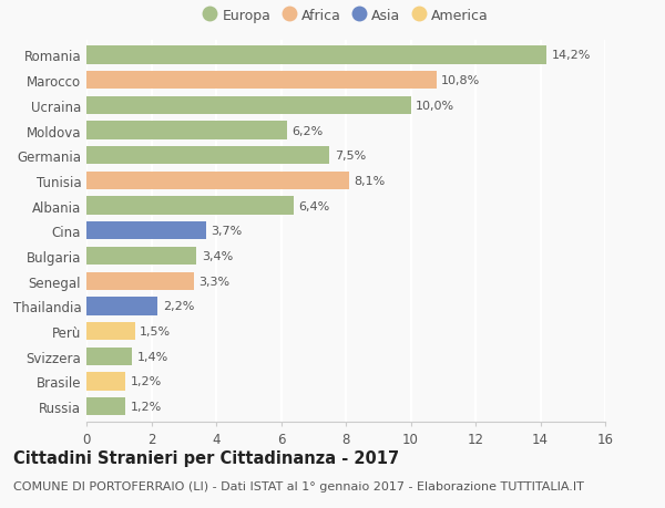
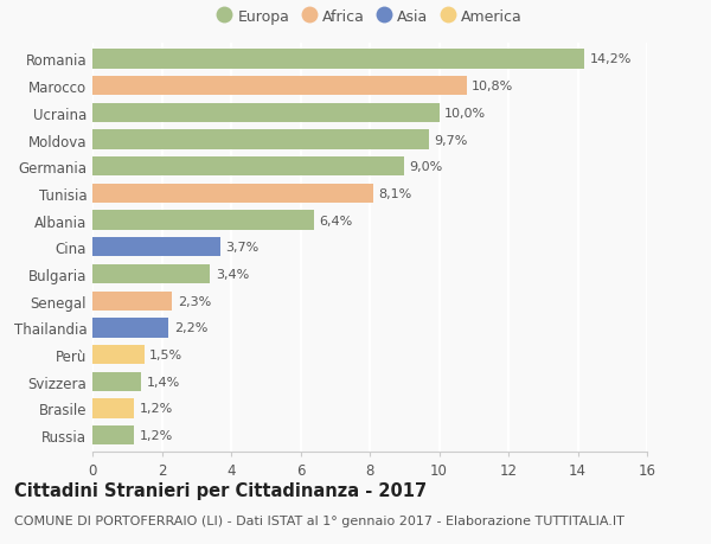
Moldova: 6,2% -> 9,7%
Germania: 7,5% -> 9,0%
Senegal: 3,3% -> 2,3%
